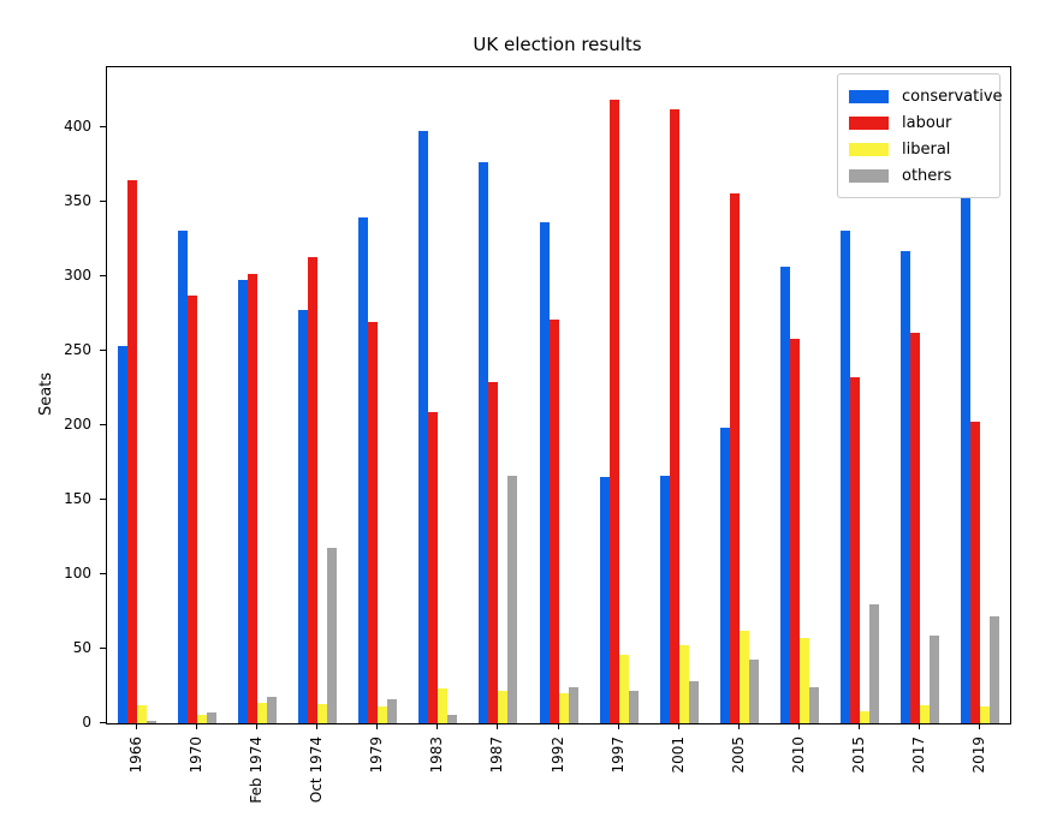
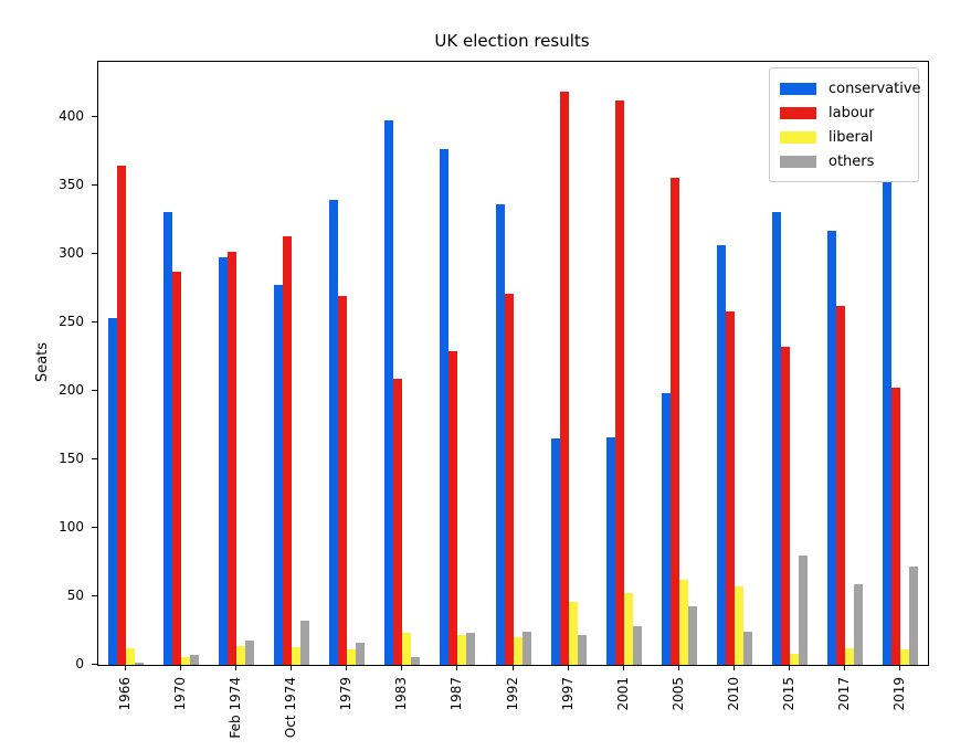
others/Oct 1974: 118 -> 32
others/1987: 166 -> 23
